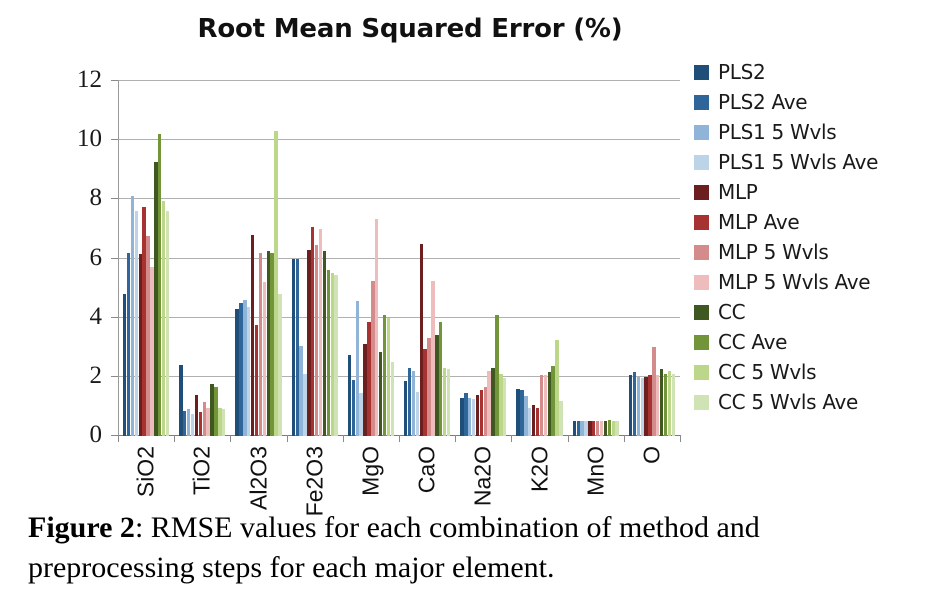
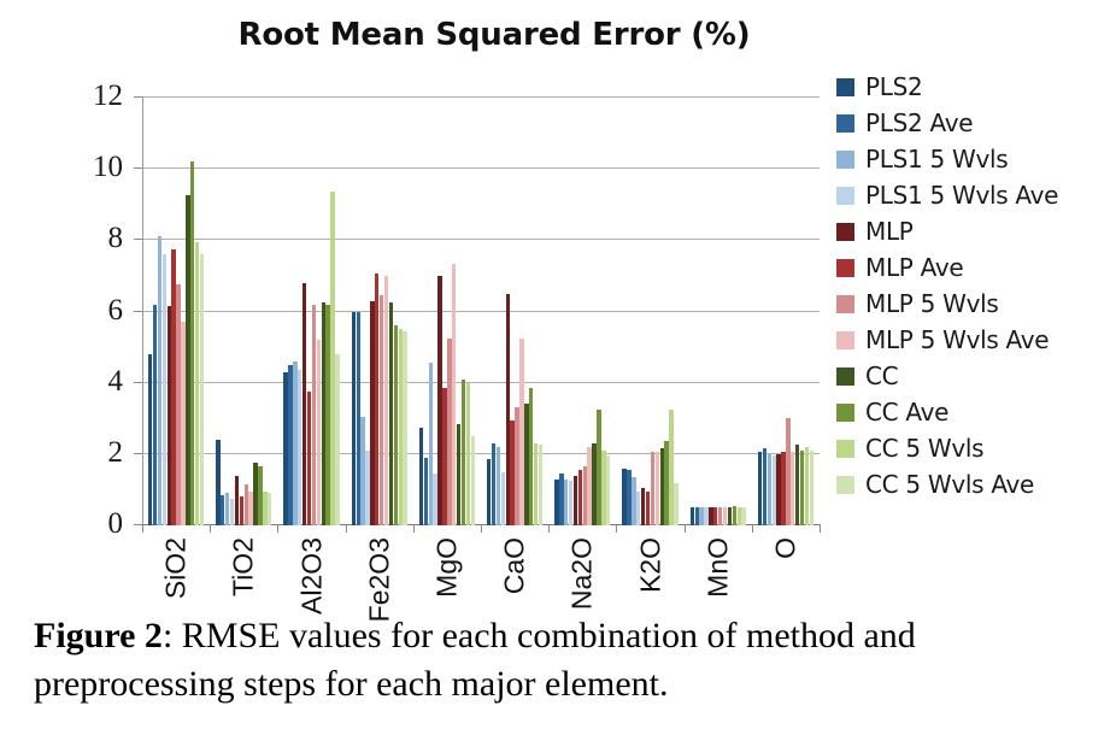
CC 5 Wvls/Al2O3: 10.3 -> 9.3
MLP/MgO: 3.1 -> 7.0
CC Ave/Na2O: 4.1 -> 3.2
